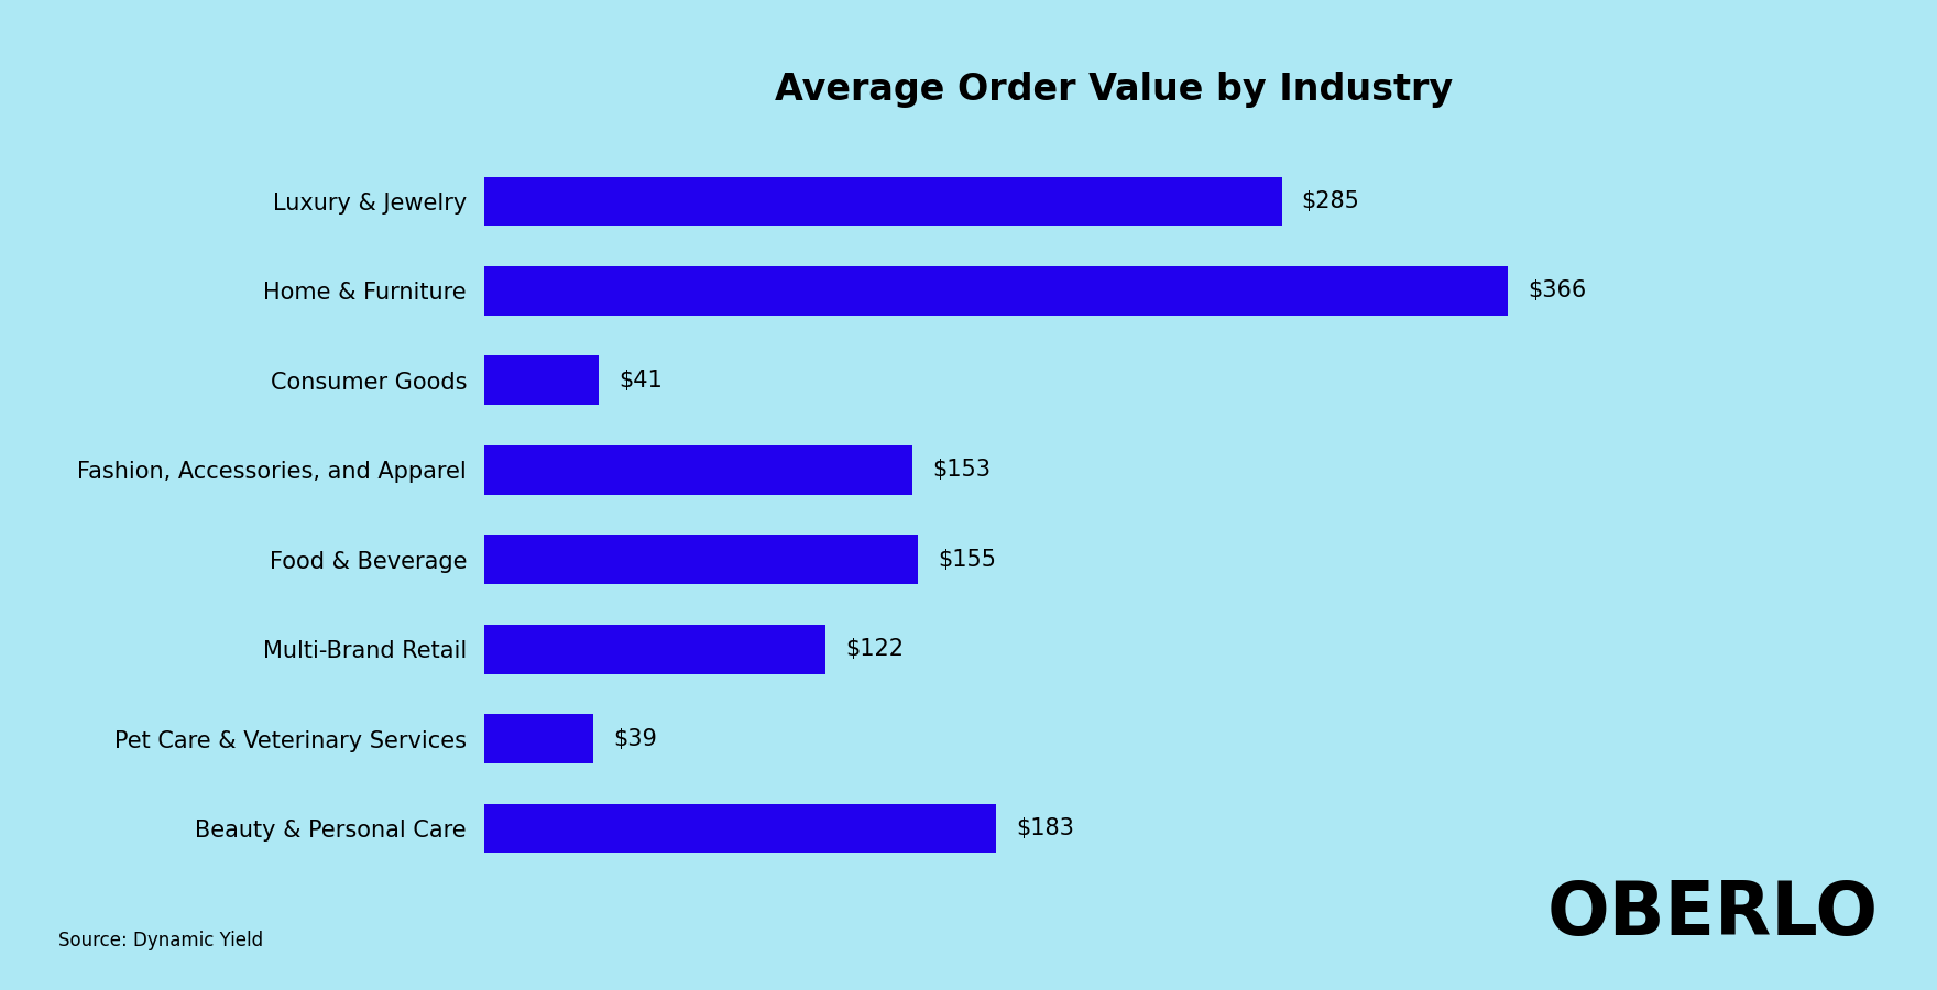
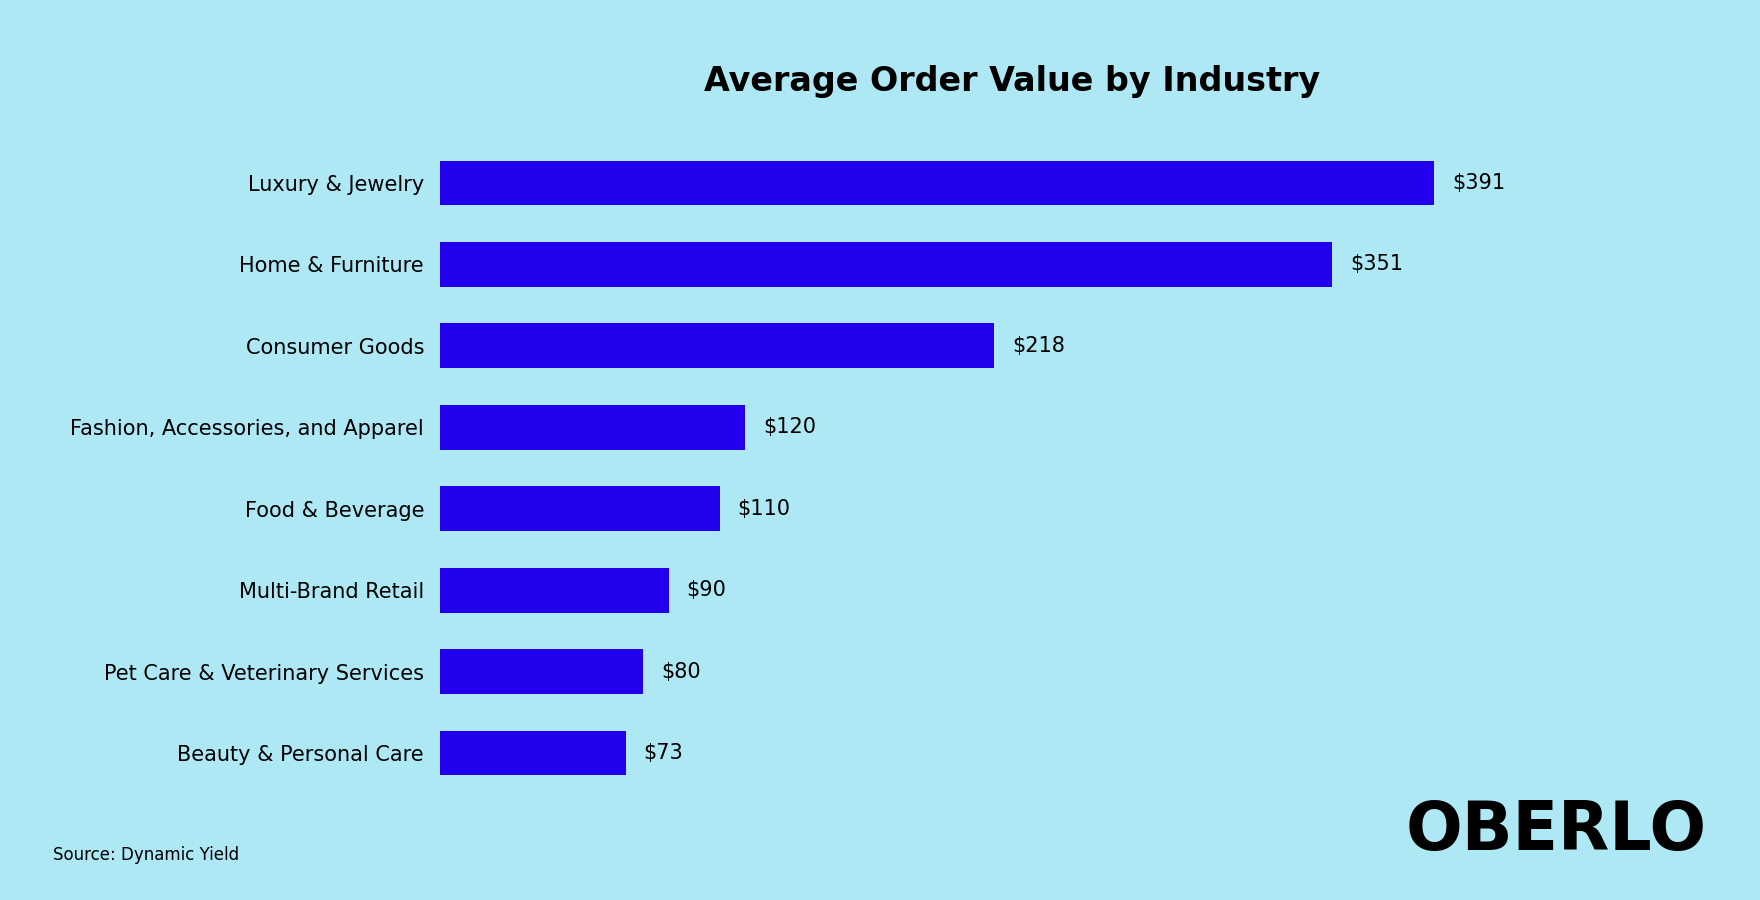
Luxury & Jewelry: $285 -> $391
Home & Furniture: $366 -> $351
Consumer Goods: $41 -> $218
Fashion, Accessories, and Apparel: $153 -> $120
Food & Beverage: $155 -> $110
Multi-Brand Retail: $122 -> $90
Pet Care & Veterinary Services: $39 -> $80
Beauty & Personal Care: $183 -> $73
